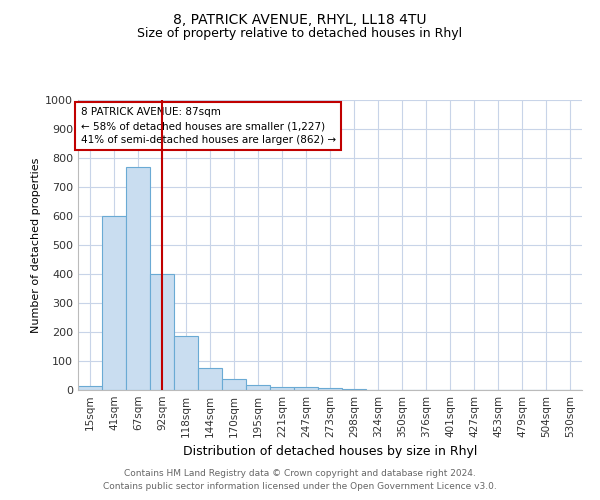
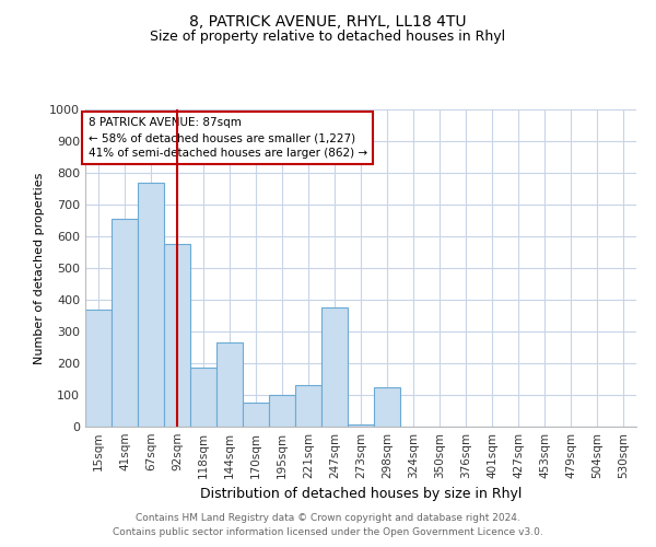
15sqm: 15 -> 370
41sqm: 600 -> 655
92sqm: 400 -> 575
144sqm: 75 -> 265
170sqm: 38 -> 75
195sqm: 18 -> 100
221sqm: 12 -> 130
247sqm: 12 -> 375
298sqm: 5 -> 125
